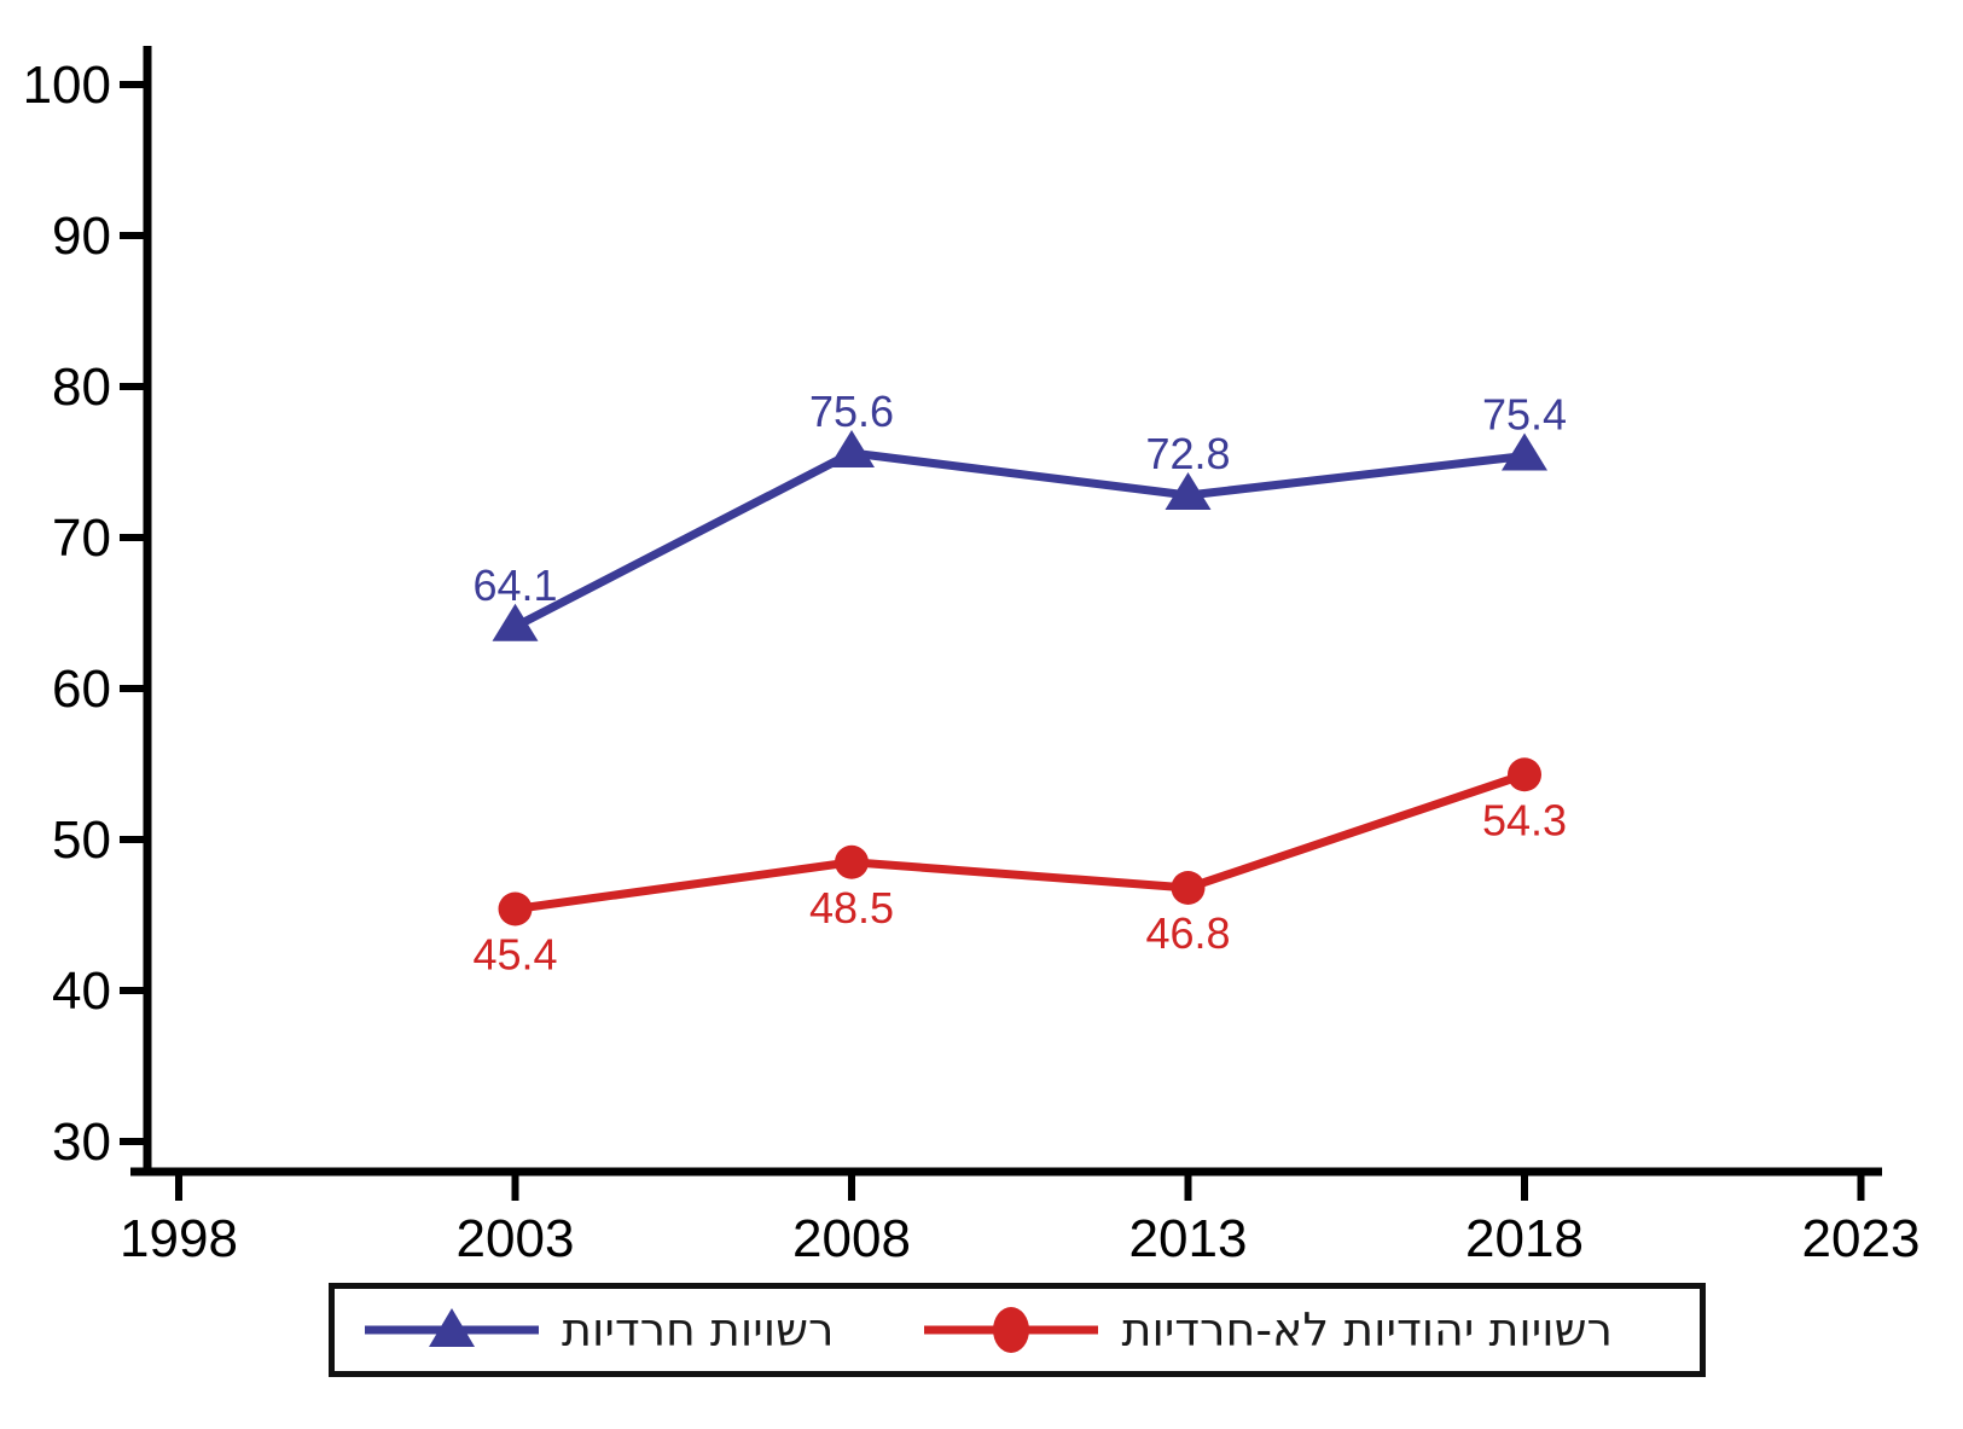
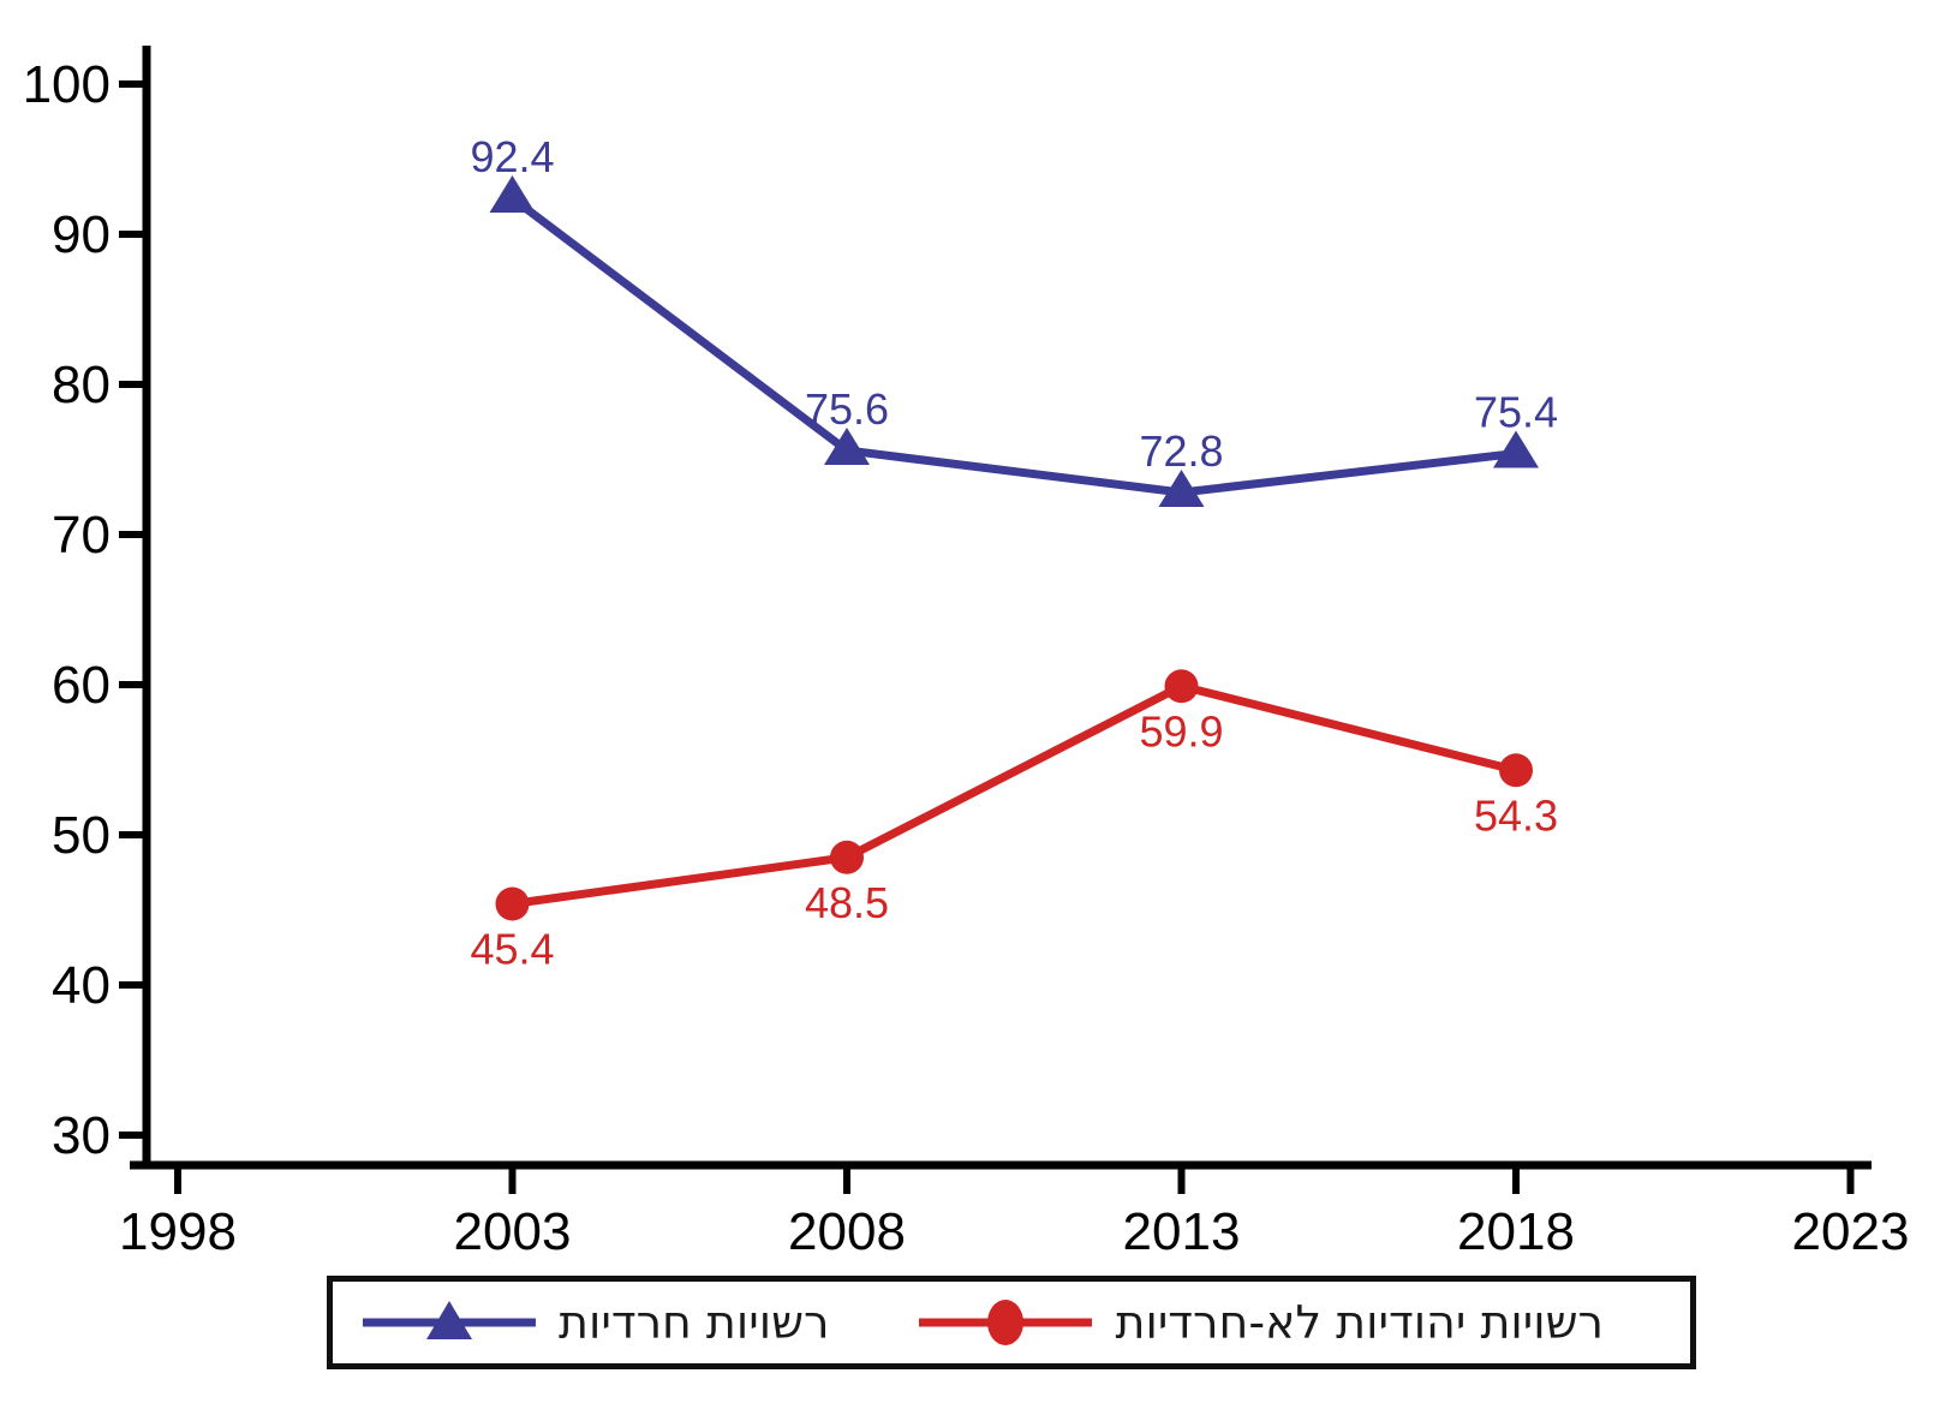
רשויות חרדיות/2003: 64.1 -> 92.4
רשויות יהודיות לא-חרדיות/2013: 46.8 -> 59.9
